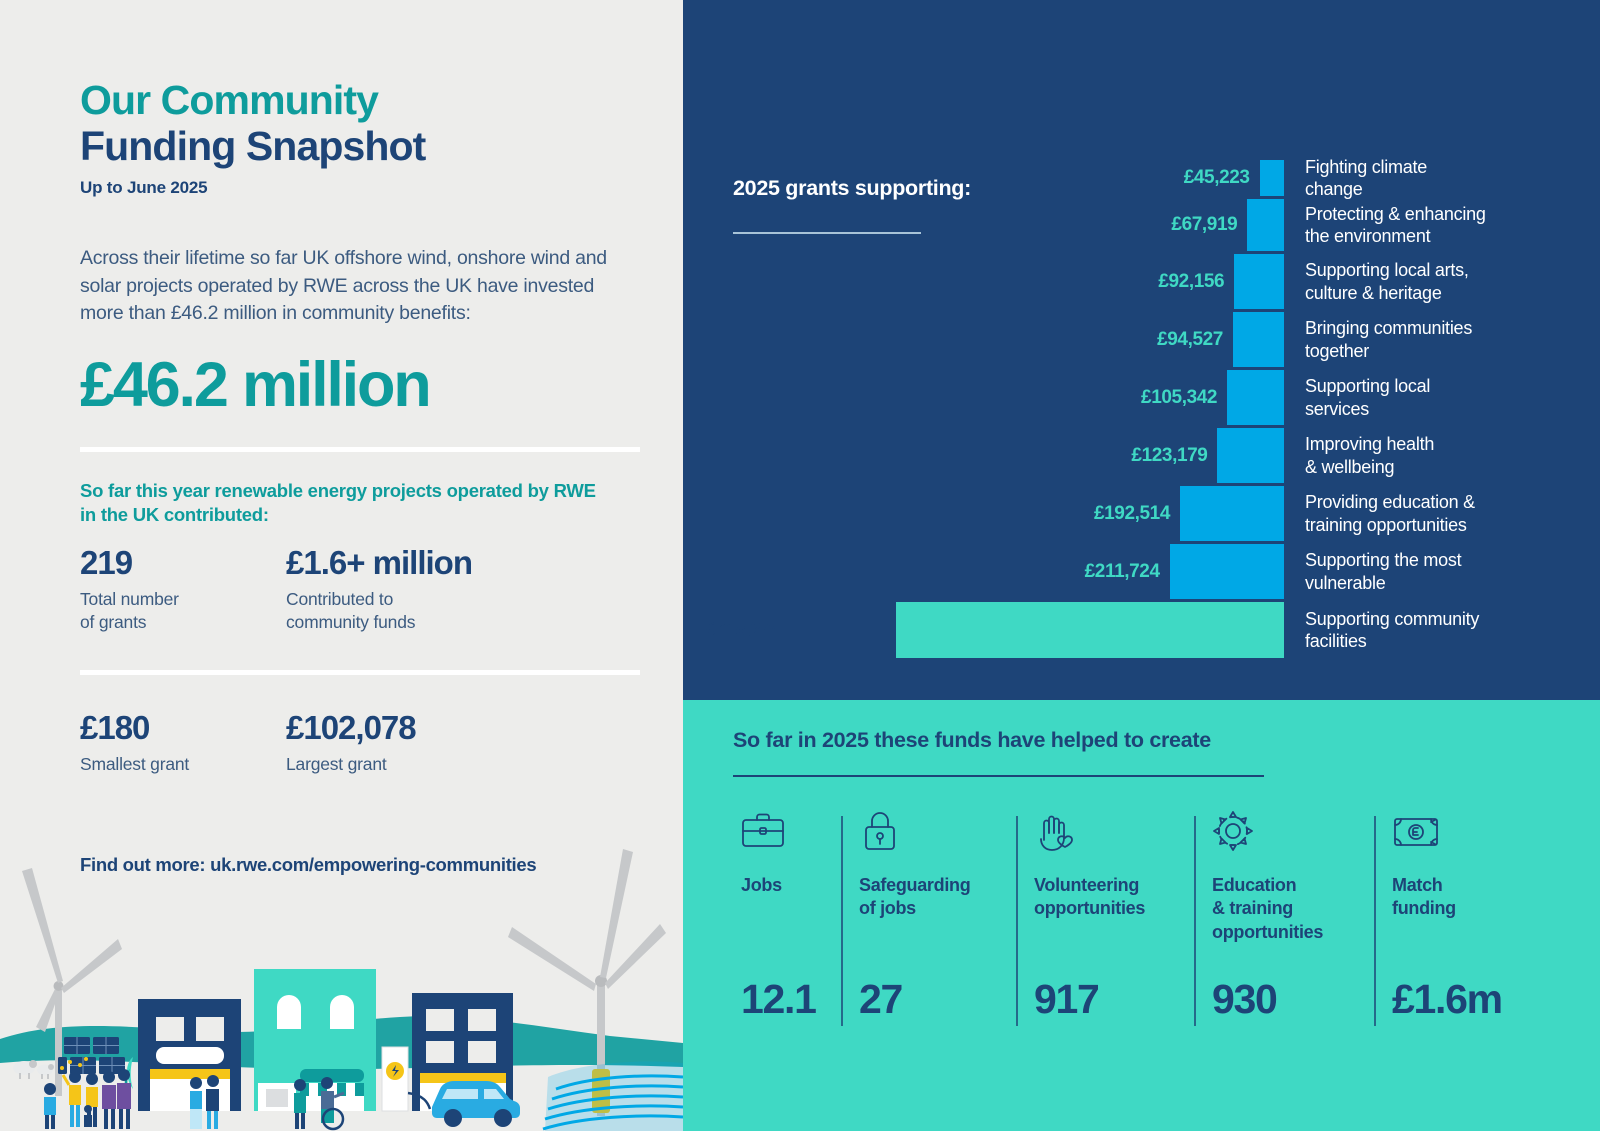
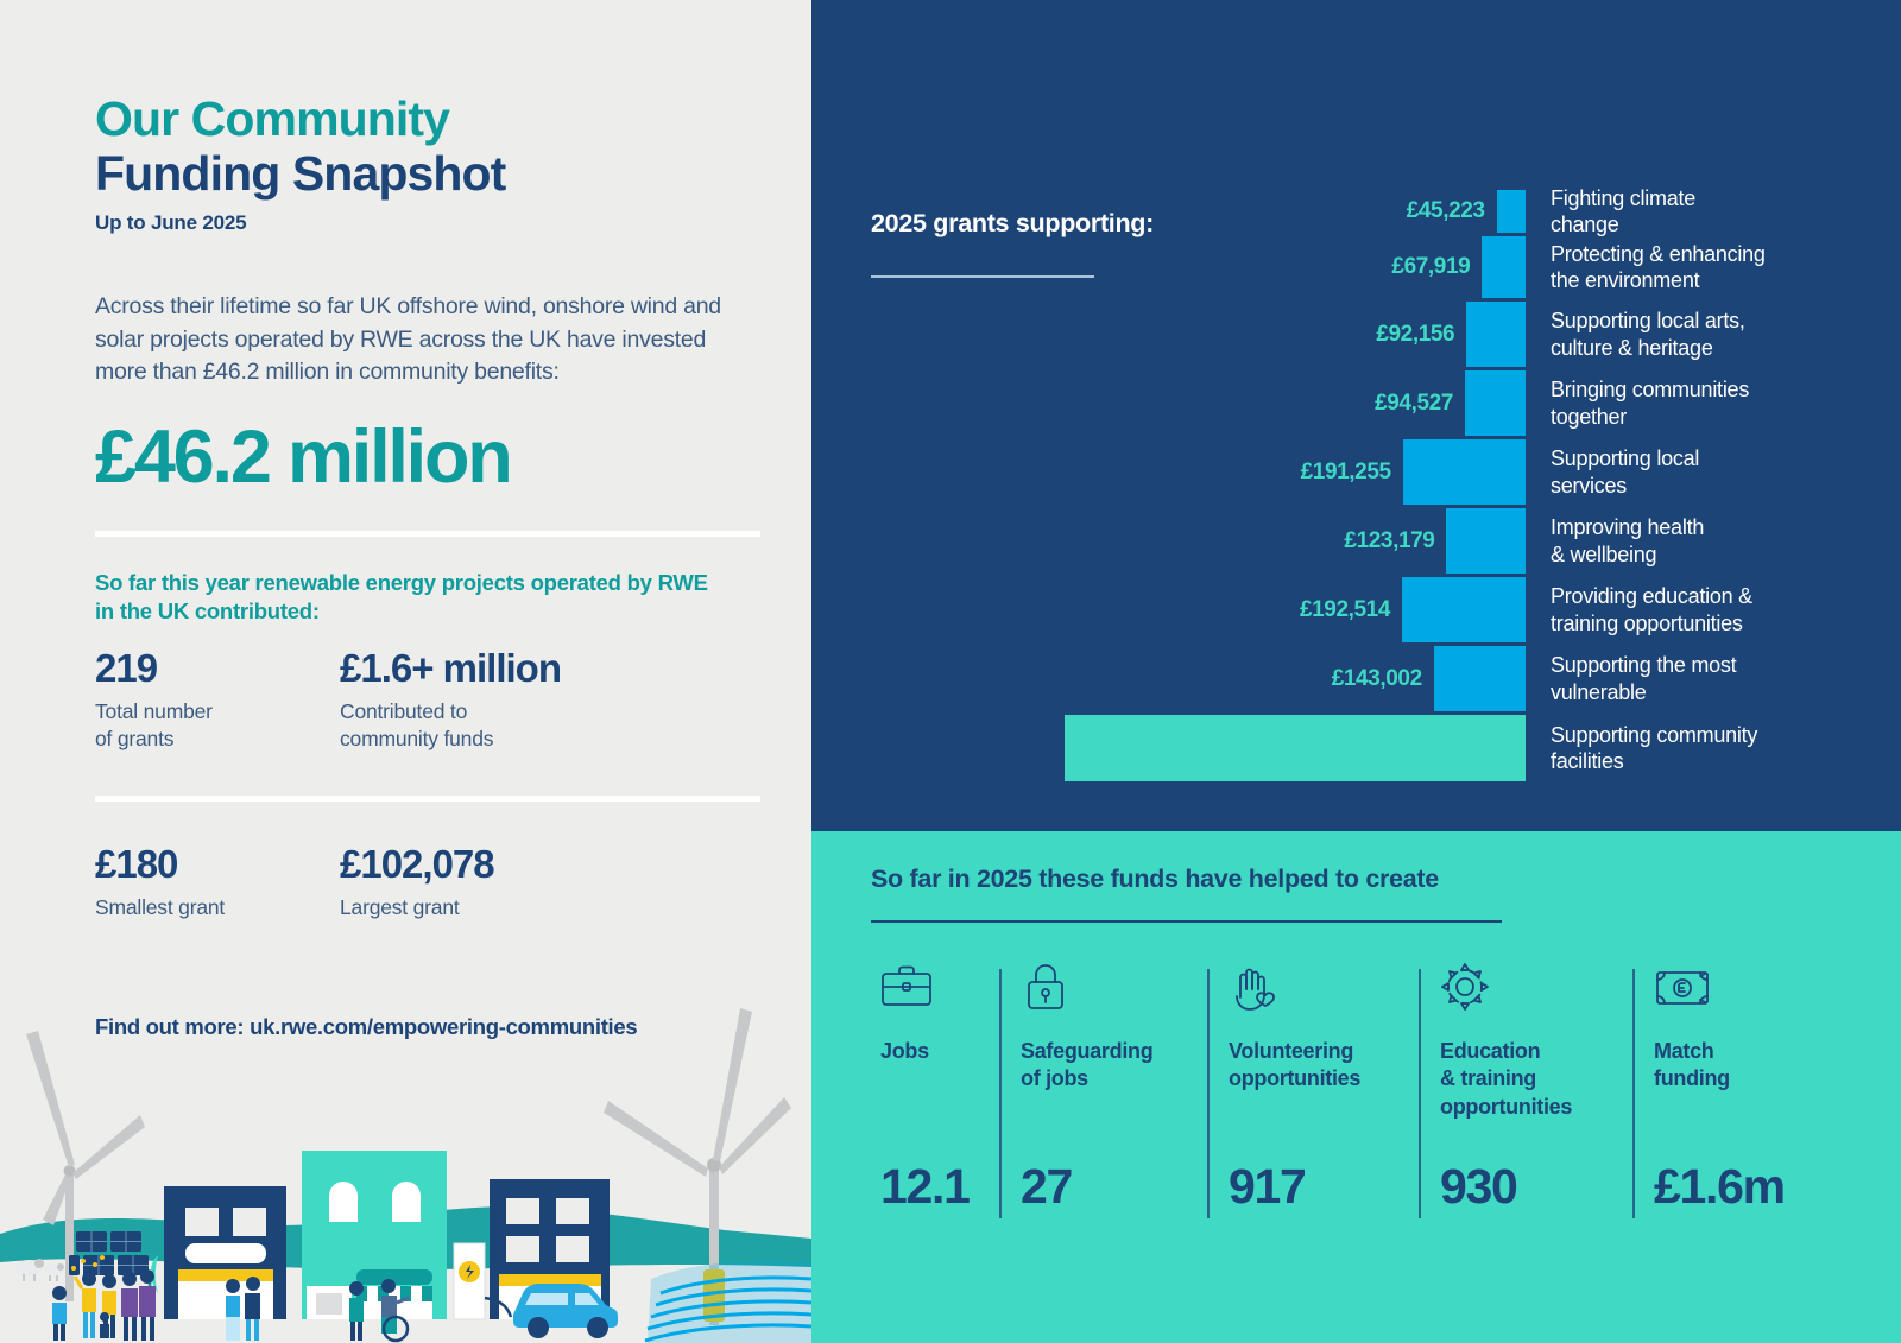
Supporting local services: £105,342 -> £191,255
Supporting the most vulnerable: £211,724 -> £143,002
